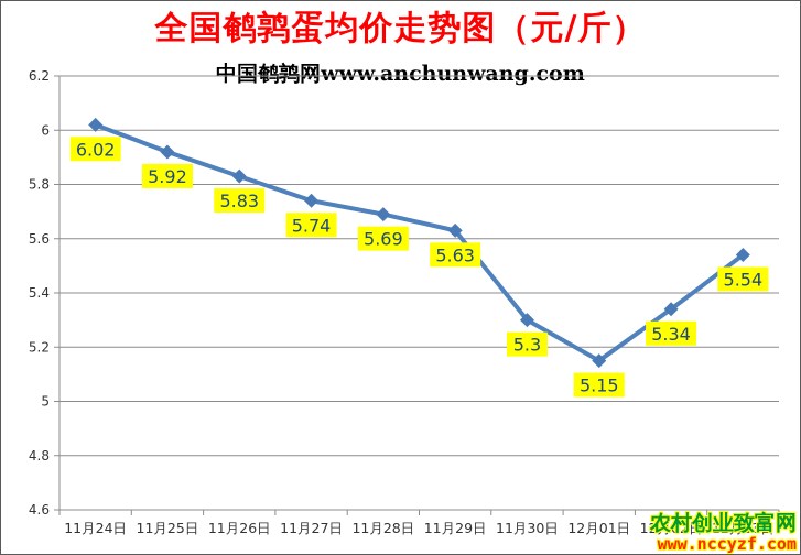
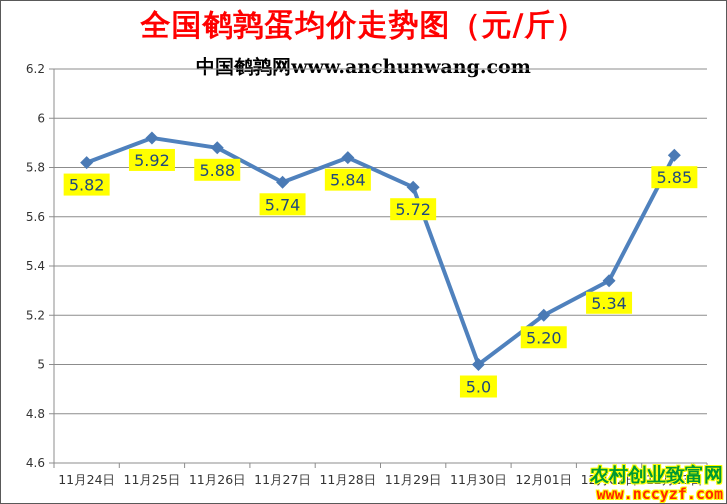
11月24日: 6.02 -> 5.82
11月26日: 5.83 -> 5.88
11月28日: 5.69 -> 5.84
11月29日: 5.63 -> 5.72
11月30日: 5.3 -> 5.0
12月01日: 5.15 -> 5.20
12月03日: 5.54 -> 5.85
